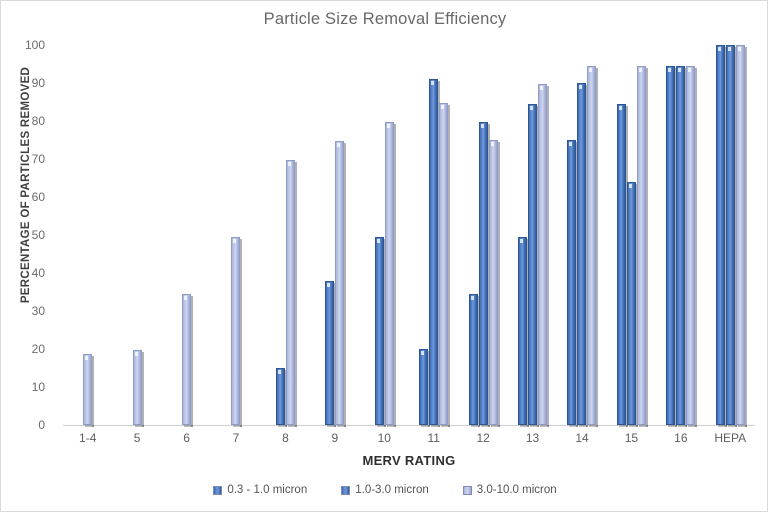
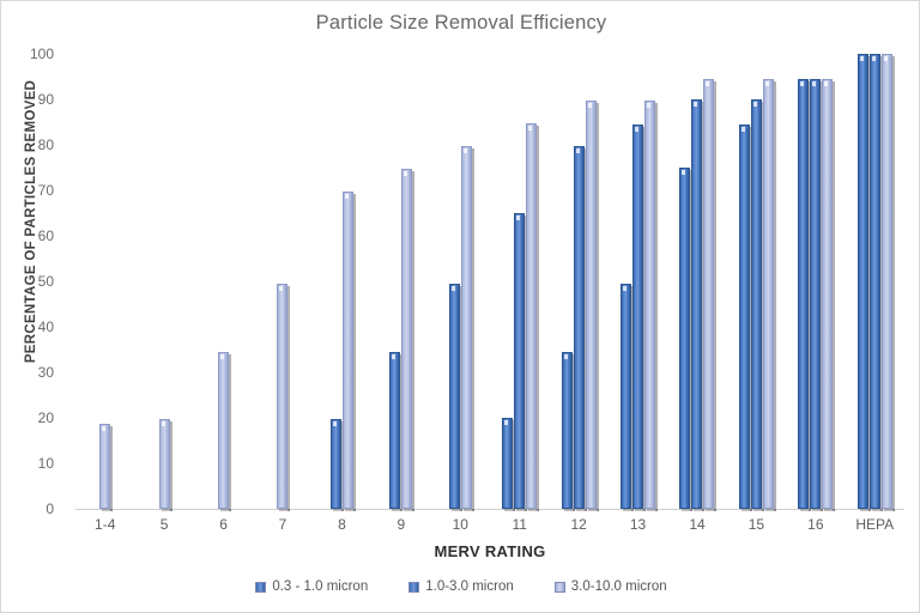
1.0-3.0 micron/8: 15 -> 20
1.0-3.0 micron/9: 38 -> 34
1.0-3.0 micron/11: 91 -> 65
3.0-10.0 micron/12: 75 -> 90
1.0-3.0 micron/15: 64 -> 90
